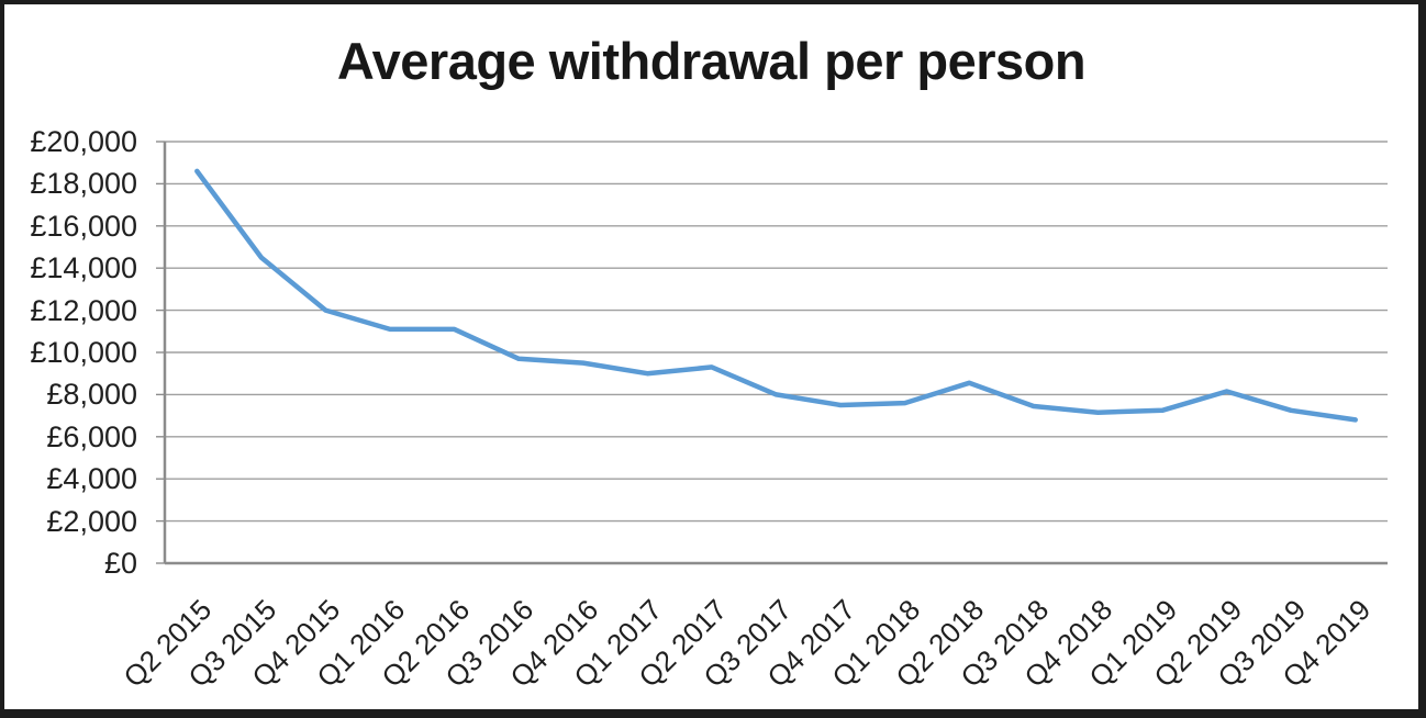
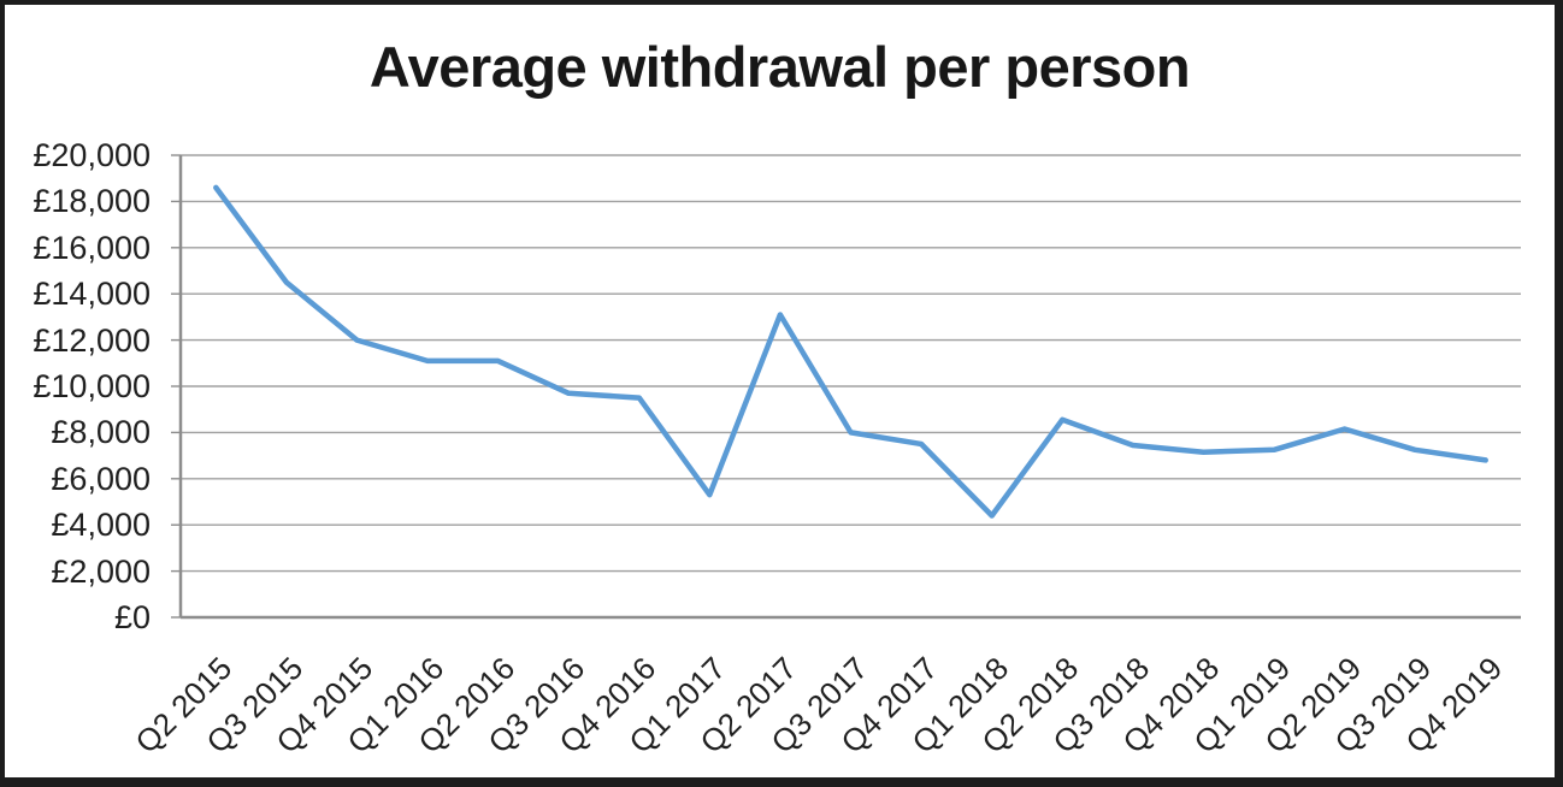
Q1 2017: £9000 -> £5300
Q2 2017: £9300 -> £13100
Q1 2018: £7600 -> £4400
